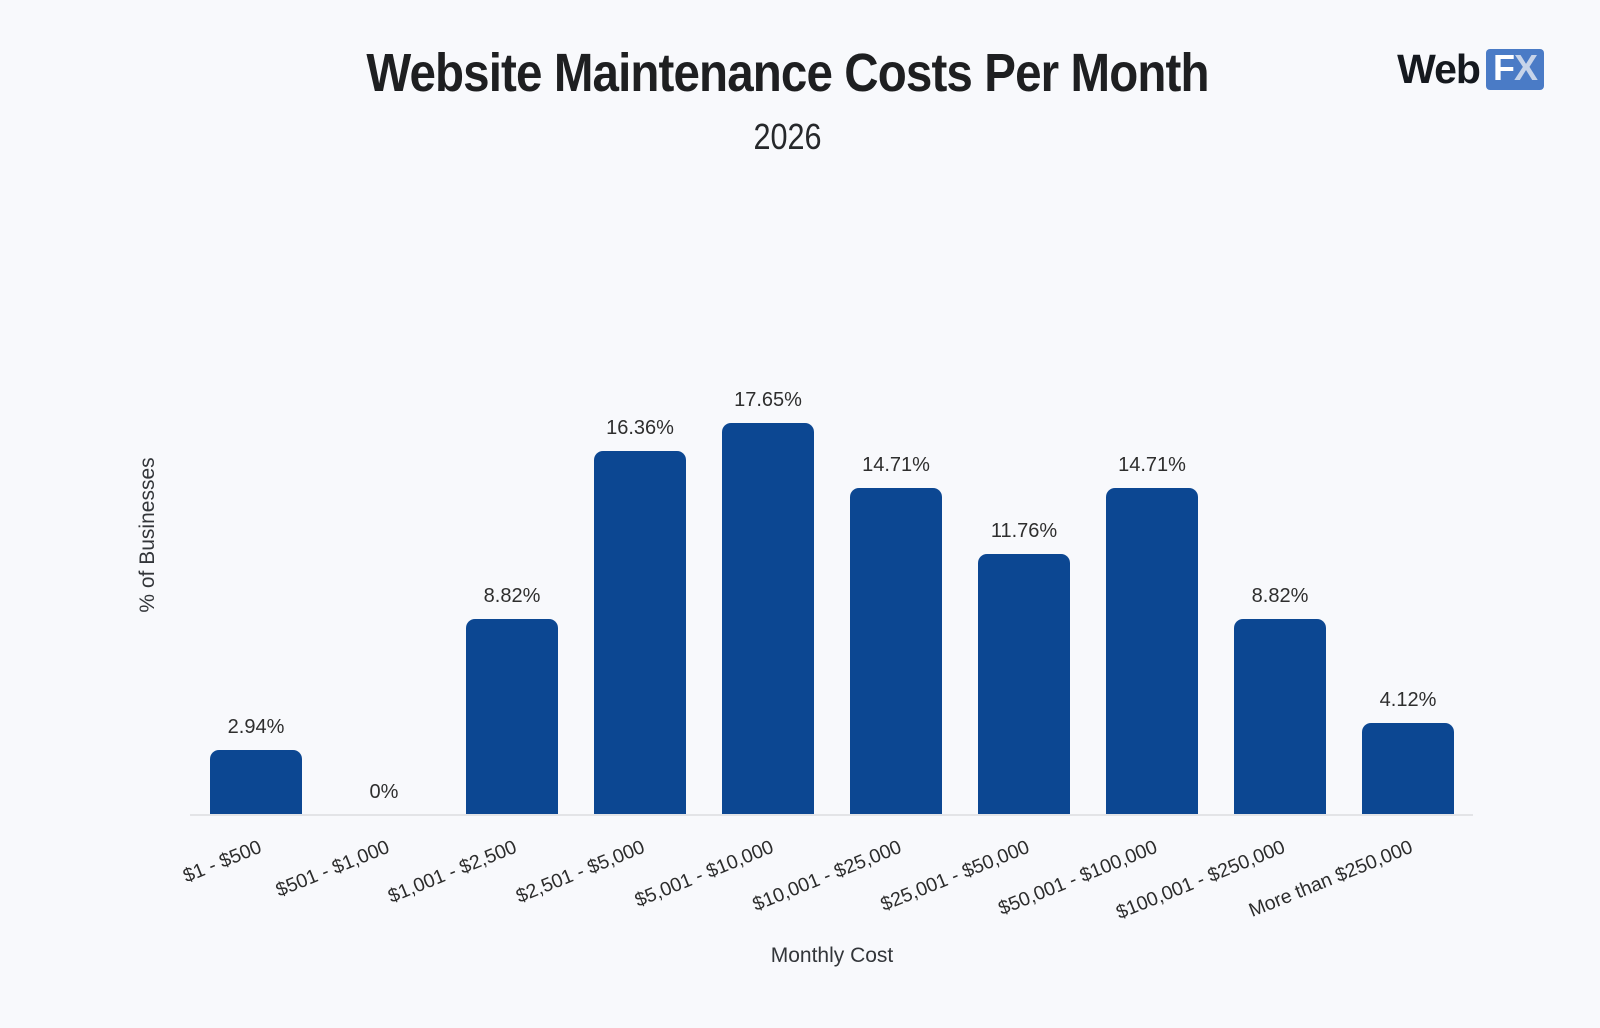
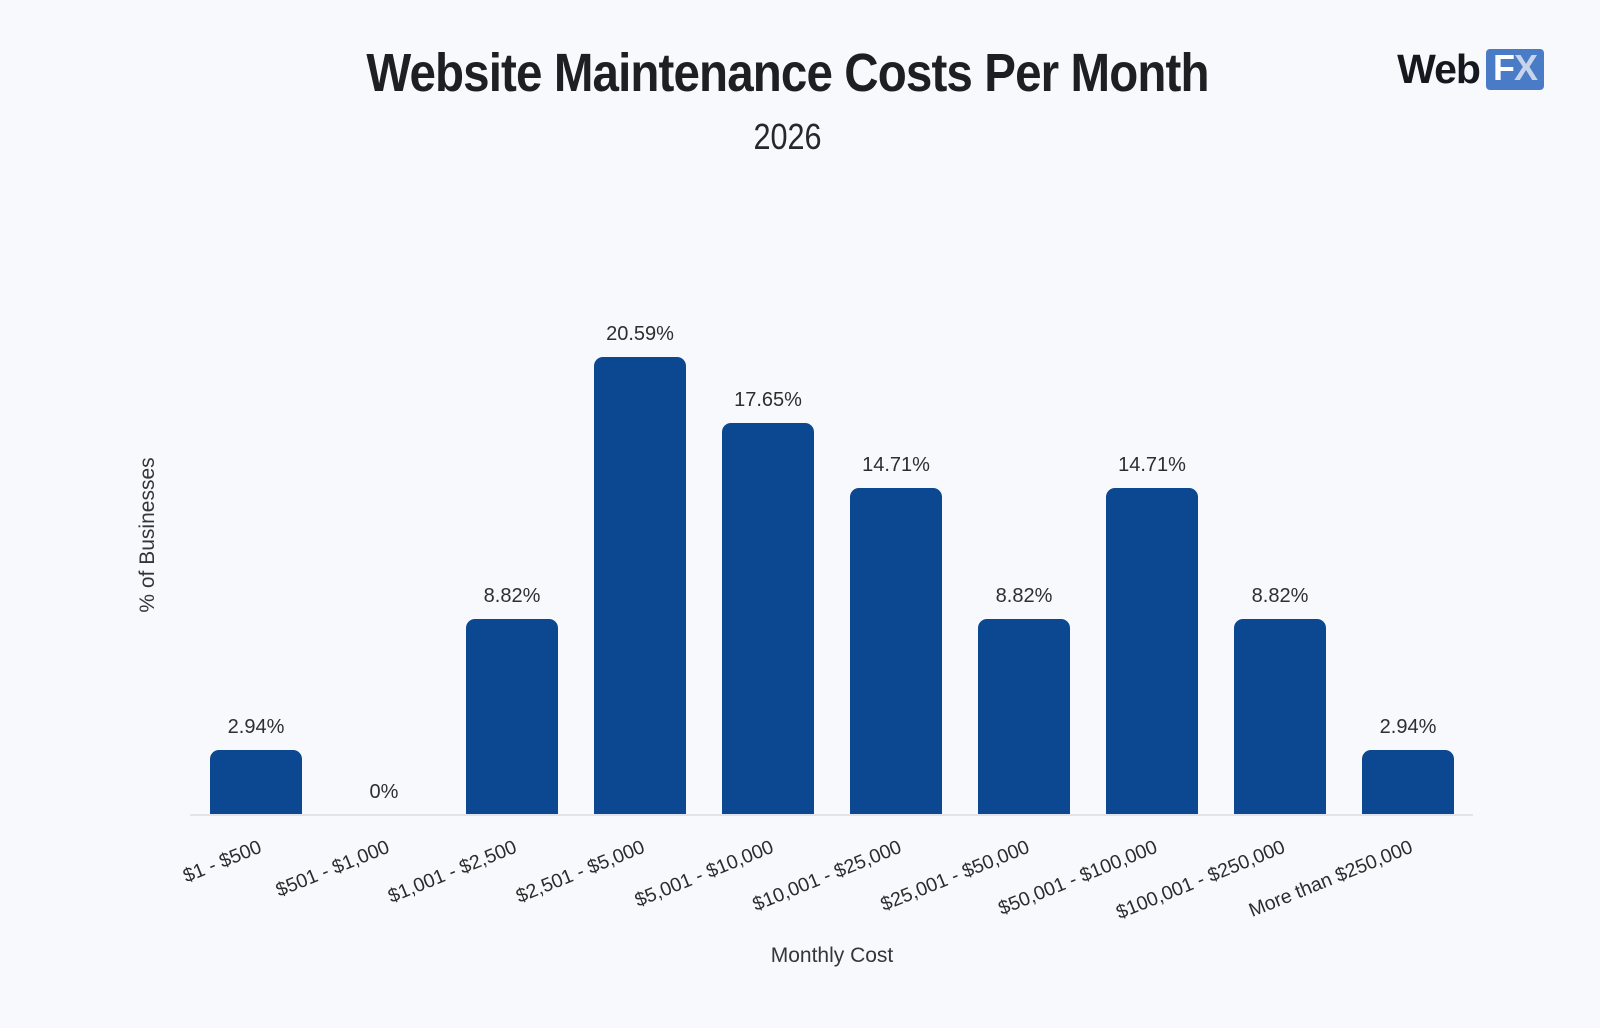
$2,501 - $5,000: 16.36% -> 20.59%
$25,001 - $50,000: 11.76% -> 8.82%
More than $250,000: 4.12% -> 2.94%
